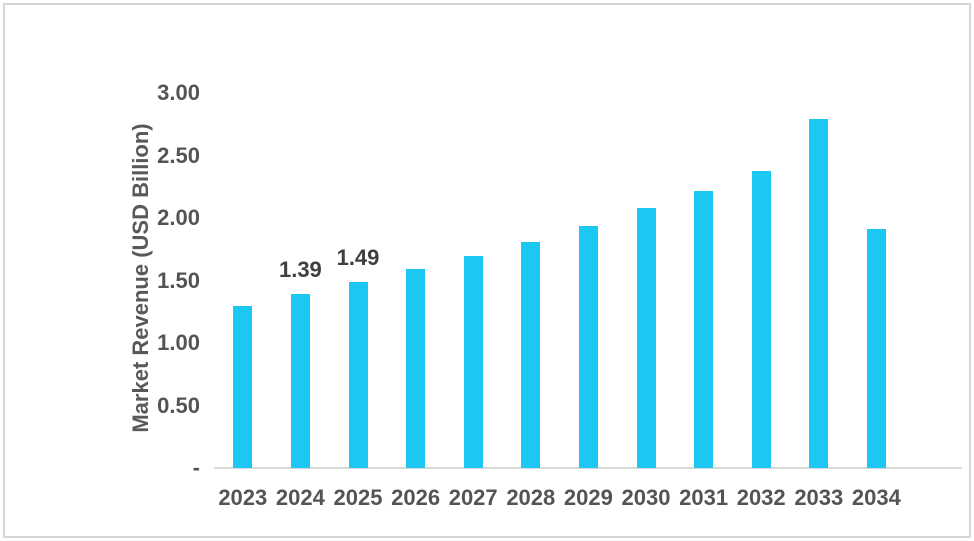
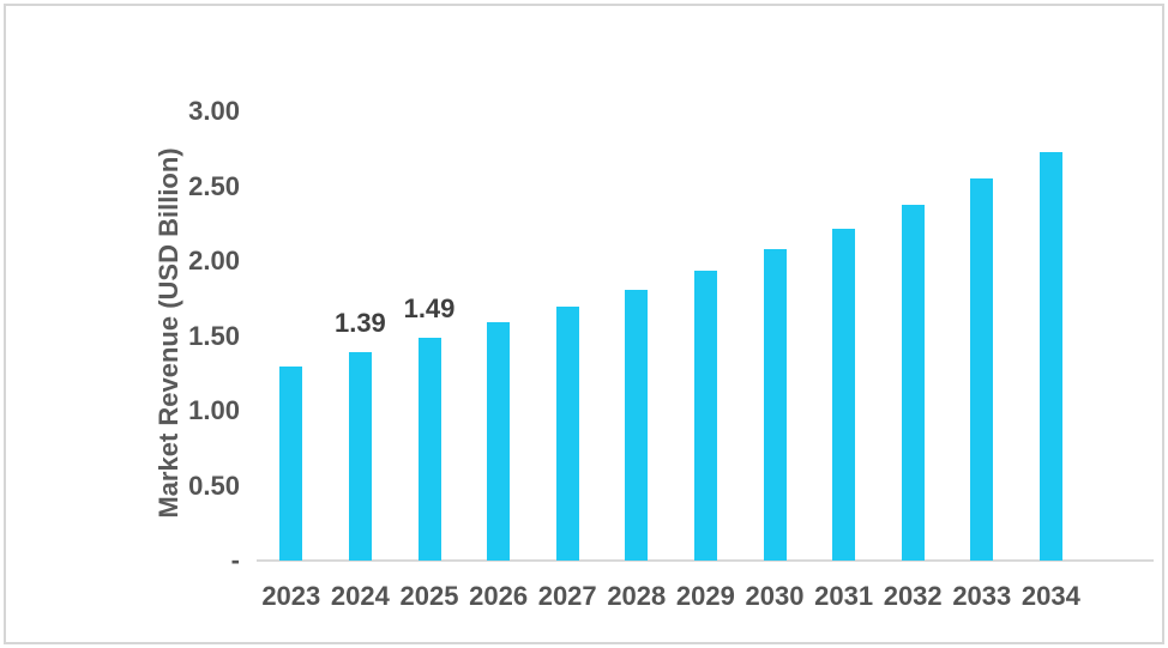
2033: 2.79 -> 2.55
2034: 1.91 -> 2.73
